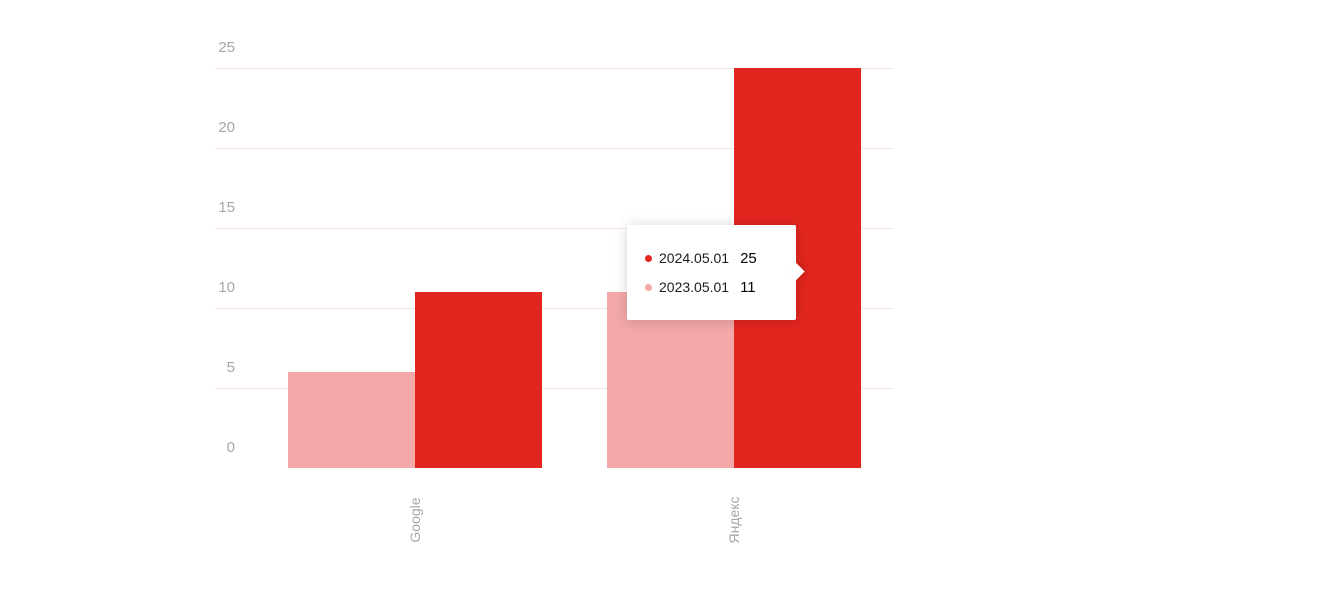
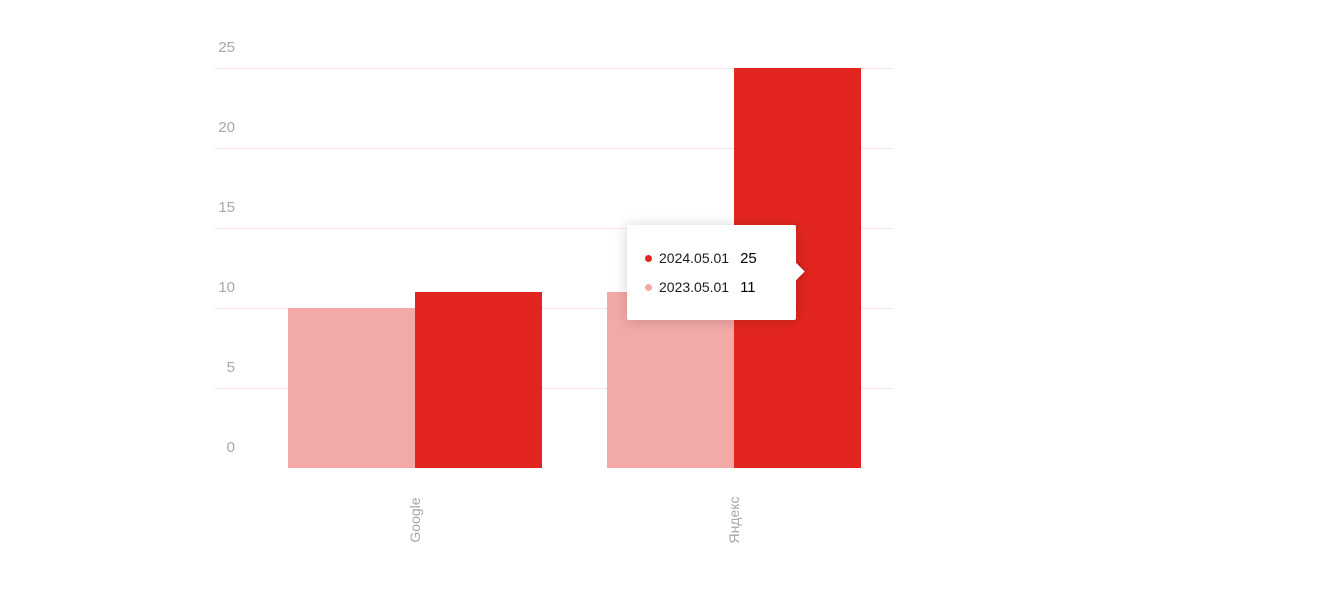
2023.05.01/Google: 6 -> 10
